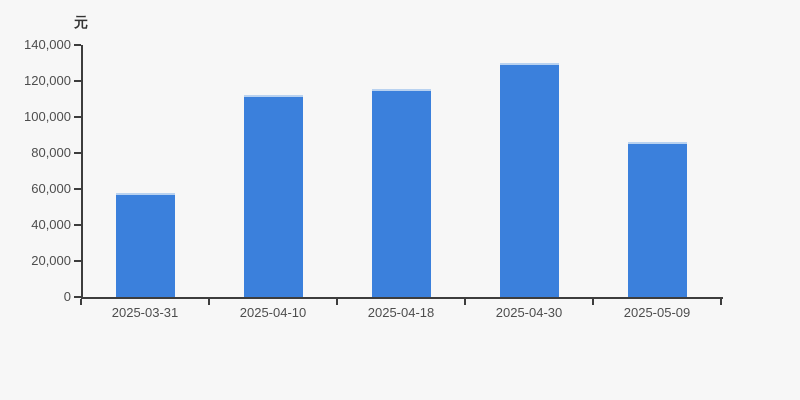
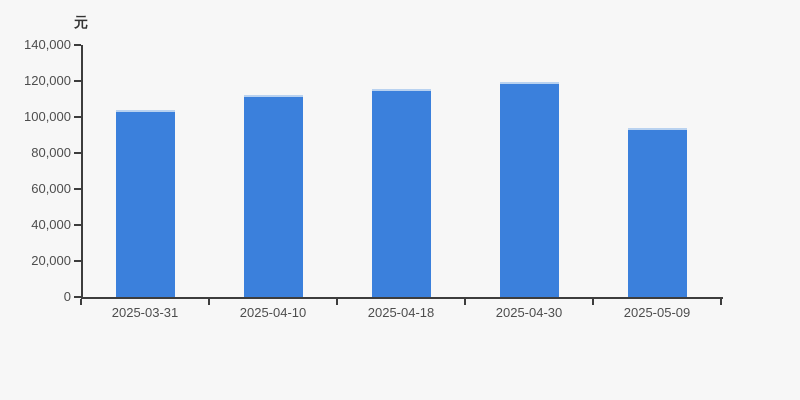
2025-03-31: 58000 -> 104000
2025-04-30: 130000 -> 119000
2025-05-09: 86000 -> 94000
